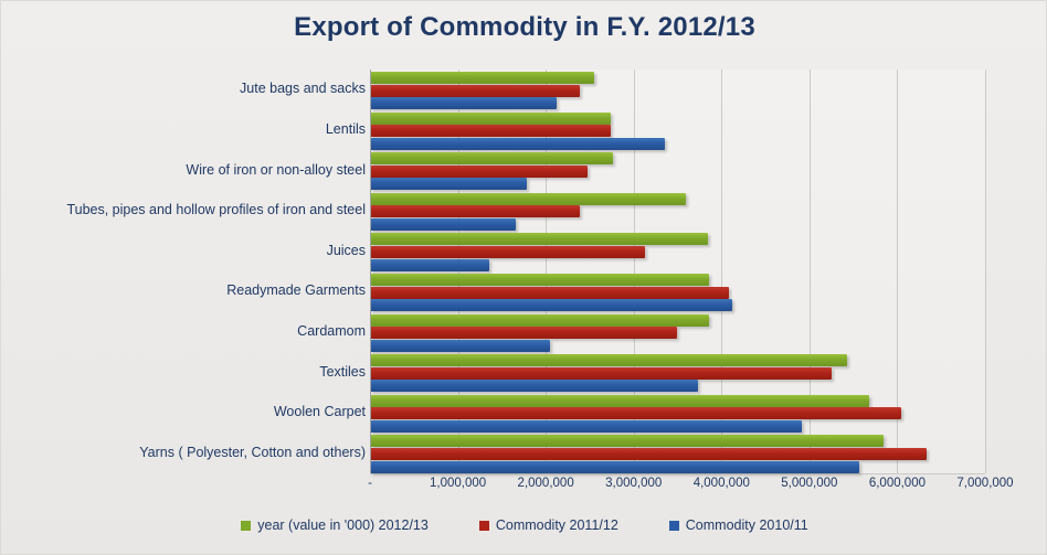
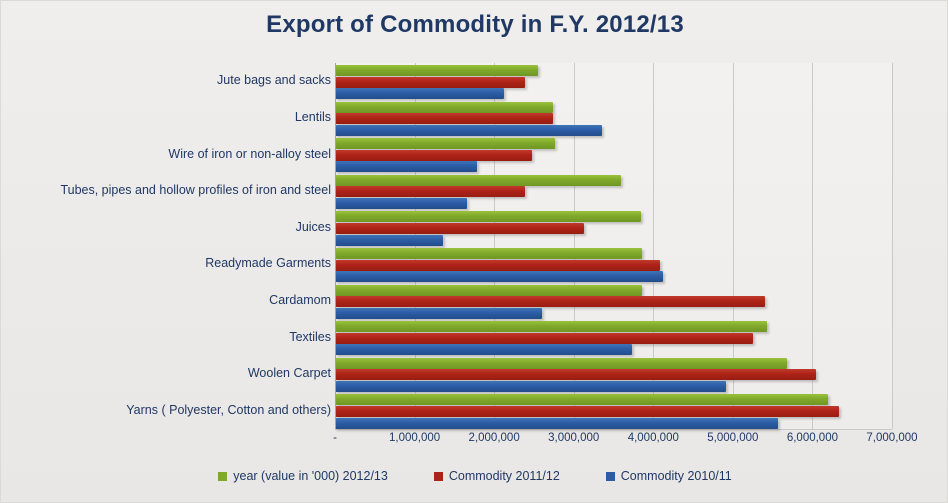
Commodity 2011/12/Cardamom: 3500000 -> 5400000
Commodity 2010/11/Cardamom: 2000000 -> 2600000
year (value in '000) 2012/13/Yarns ( Polyester, Cotton and others): 5800000 -> 6200000
